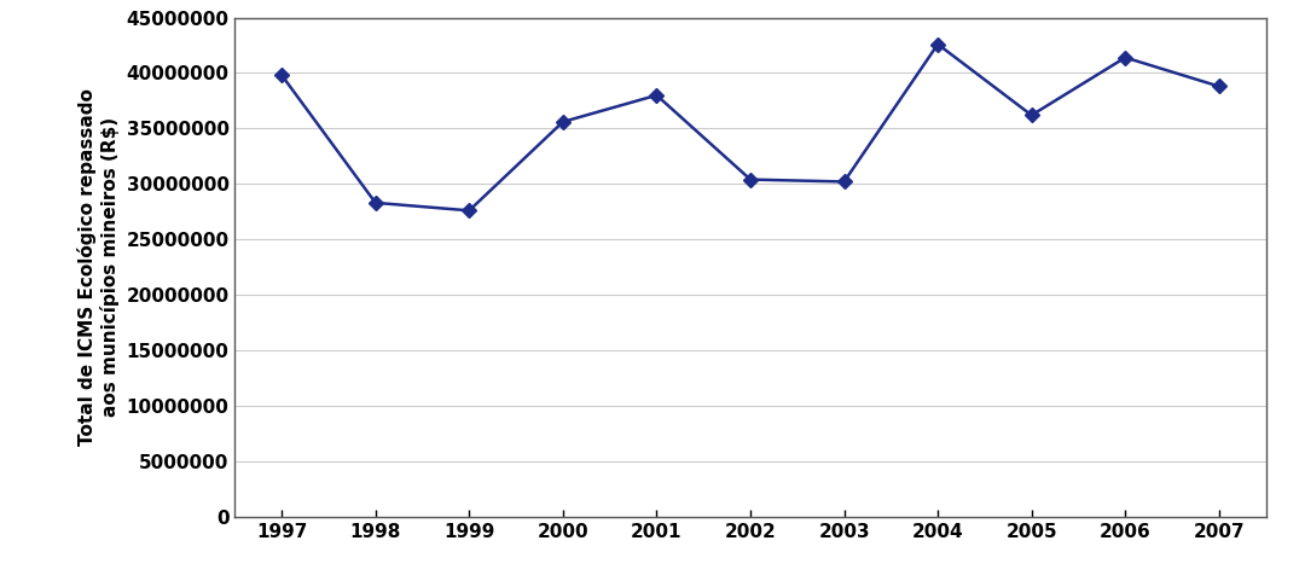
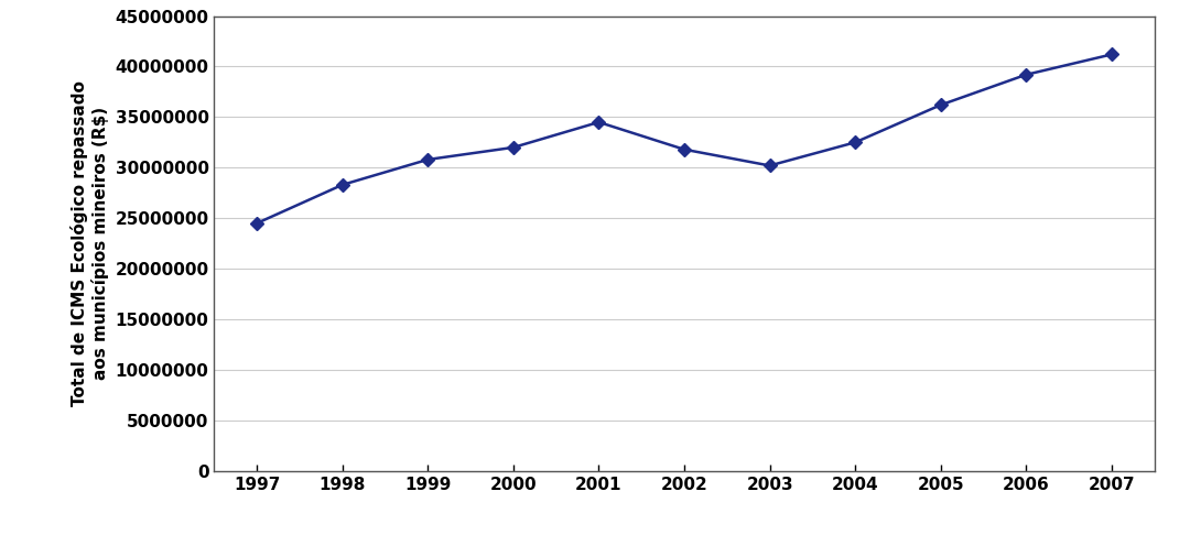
1997: 39800000 -> 24500000
1999: 27600000 -> 30800000
2000: 35600000 -> 32000000
2001: 38000000 -> 34500000
2002: 30400000 -> 31800000
2004: 42600000 -> 32500000
2006: 41400000 -> 39200000
2007: 38800000 -> 41200000
